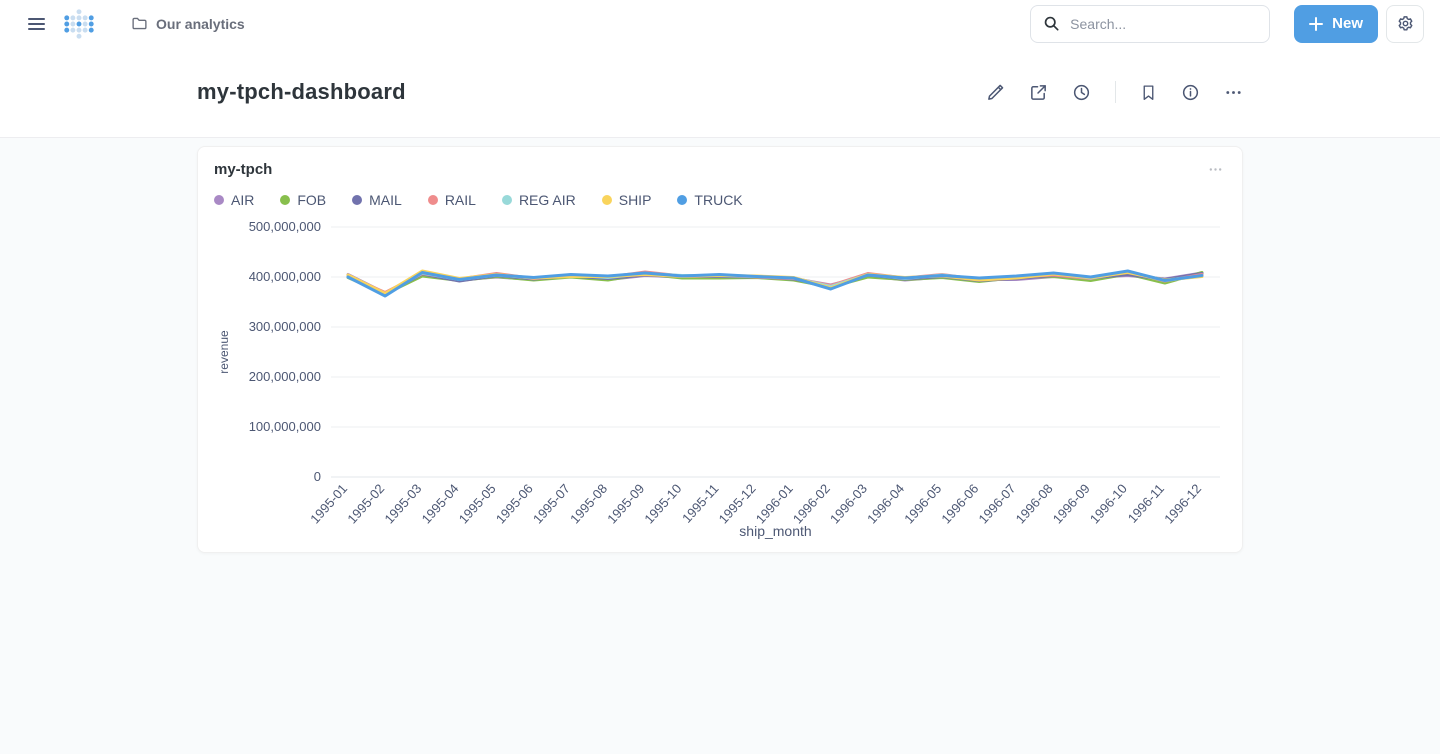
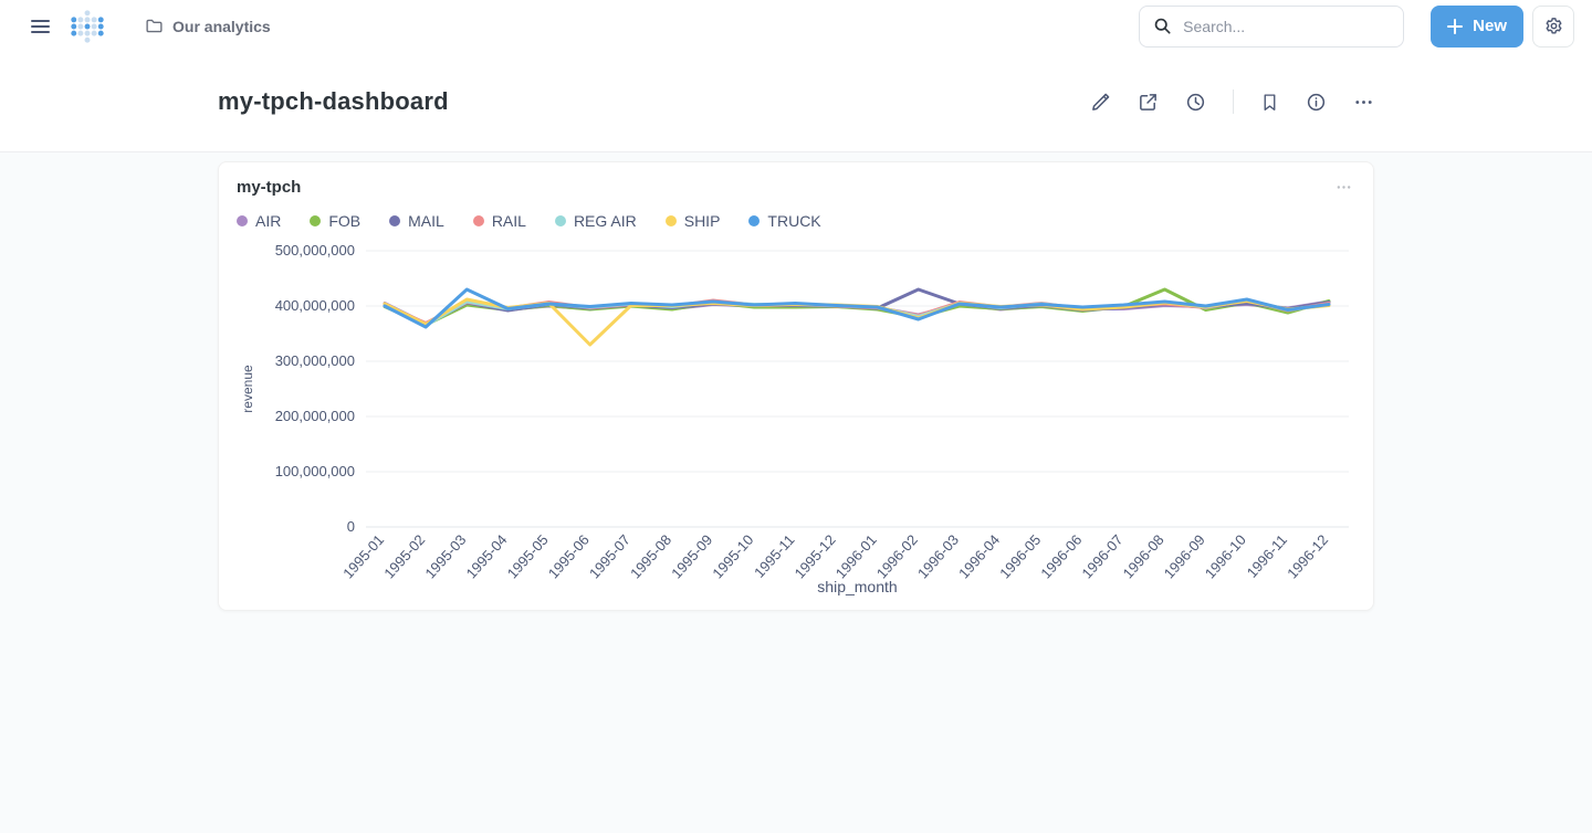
TRUCK/1995-03: 410000000 -> 430000000
SHIP/1995-06: 400000000 -> 330000000
MAIL/1996-02: 380000000 -> 430000000
FOB/1996-08: 400000000 -> 430000000
